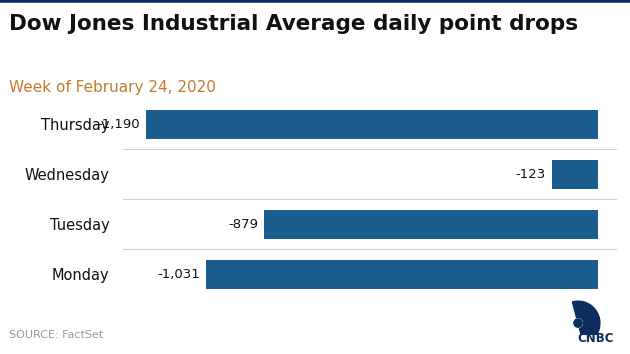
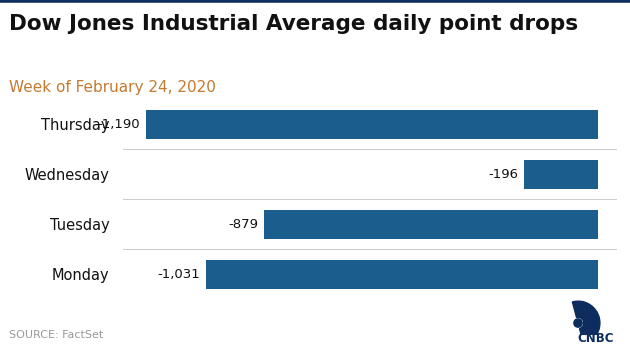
Wednesday: -123 -> -196
